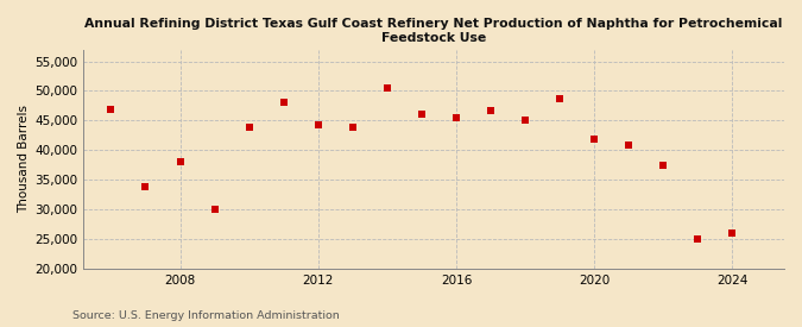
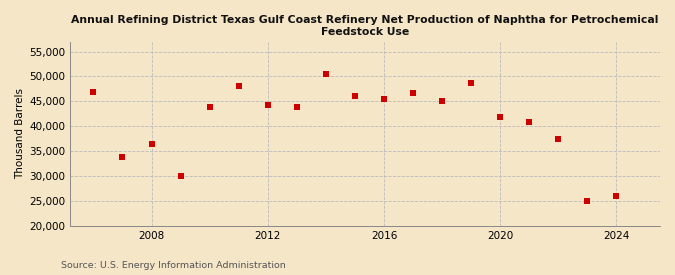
2008: 38,000 -> 36,500
